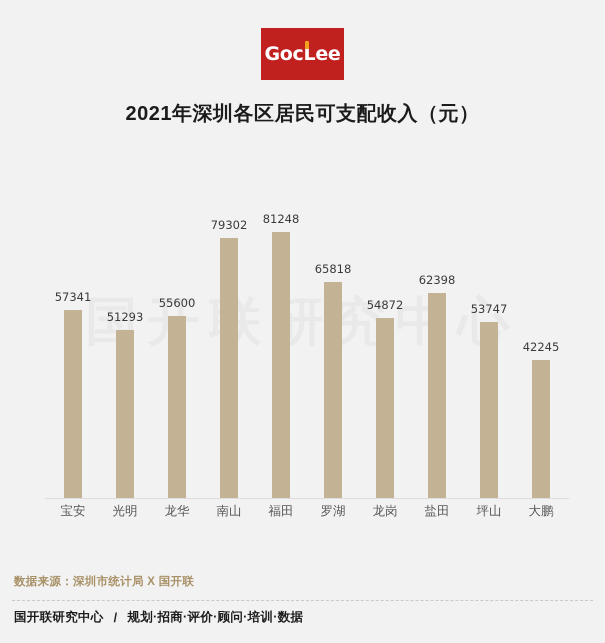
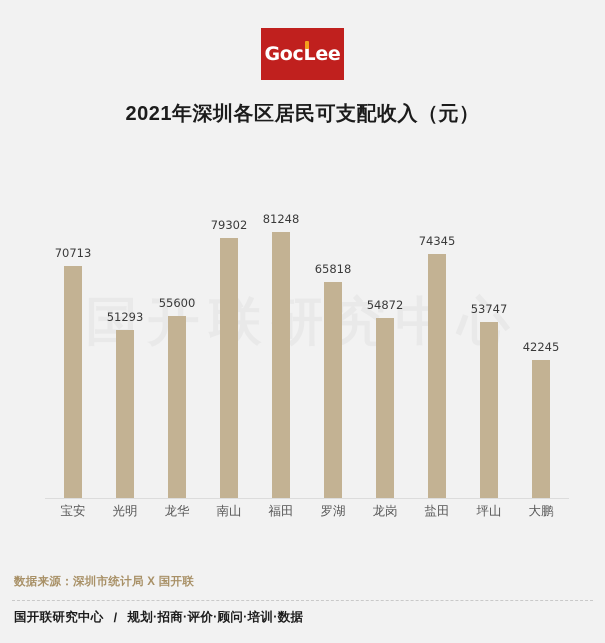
宝安: 57341 -> 70713
盐田: 62398 -> 74345
